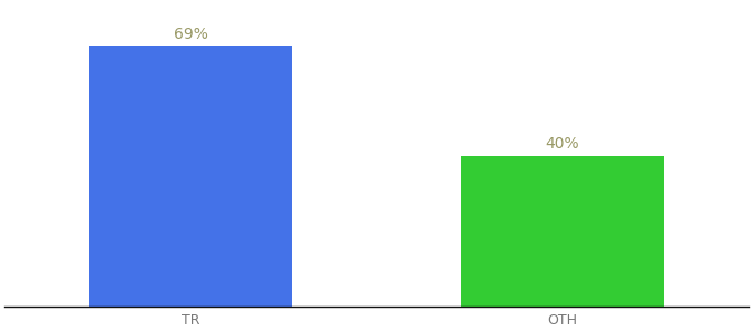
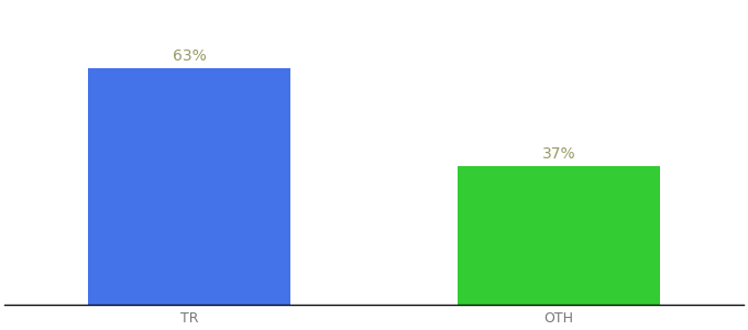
TR: 69% -> 63%
OTH: 40% -> 37%
